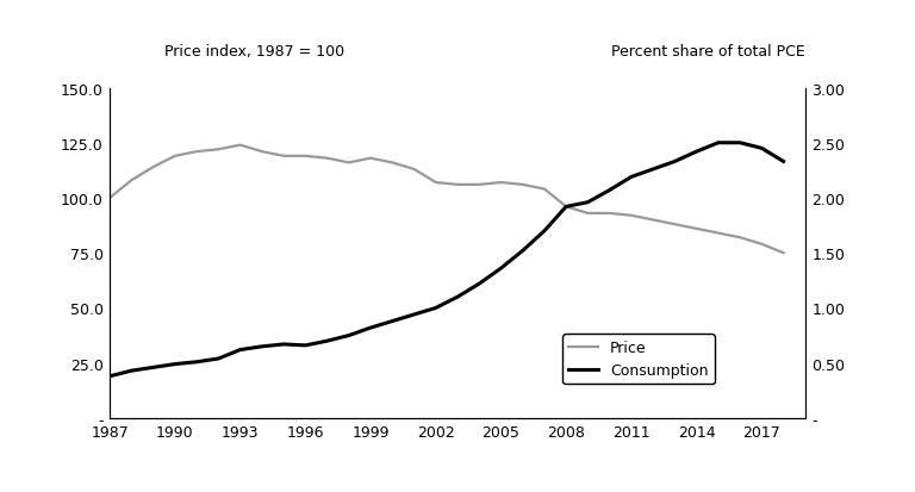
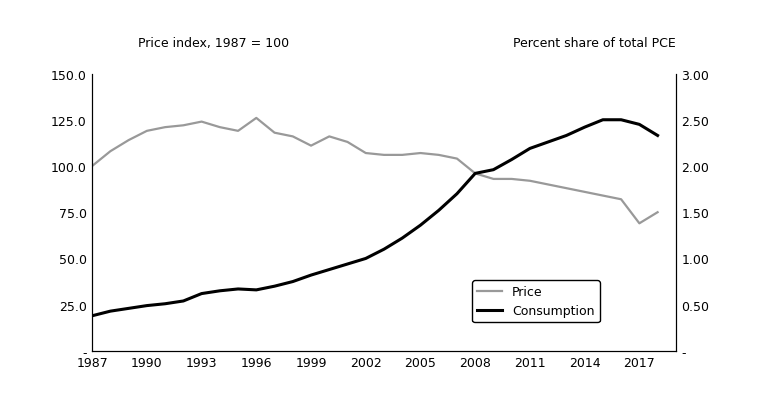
Price/1996: 119 -> 126
Price/1999: 118 -> 111
Price/2017: 79 -> 69
